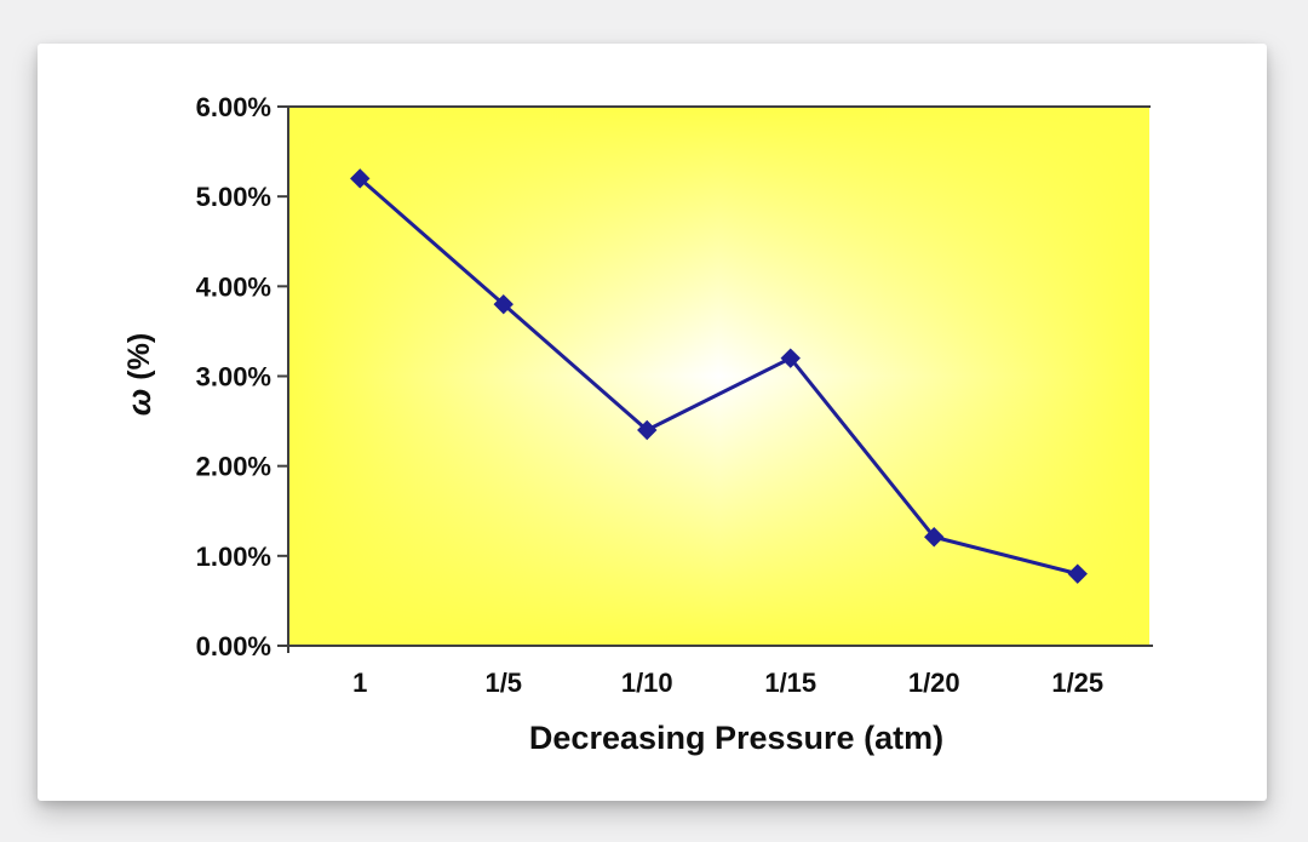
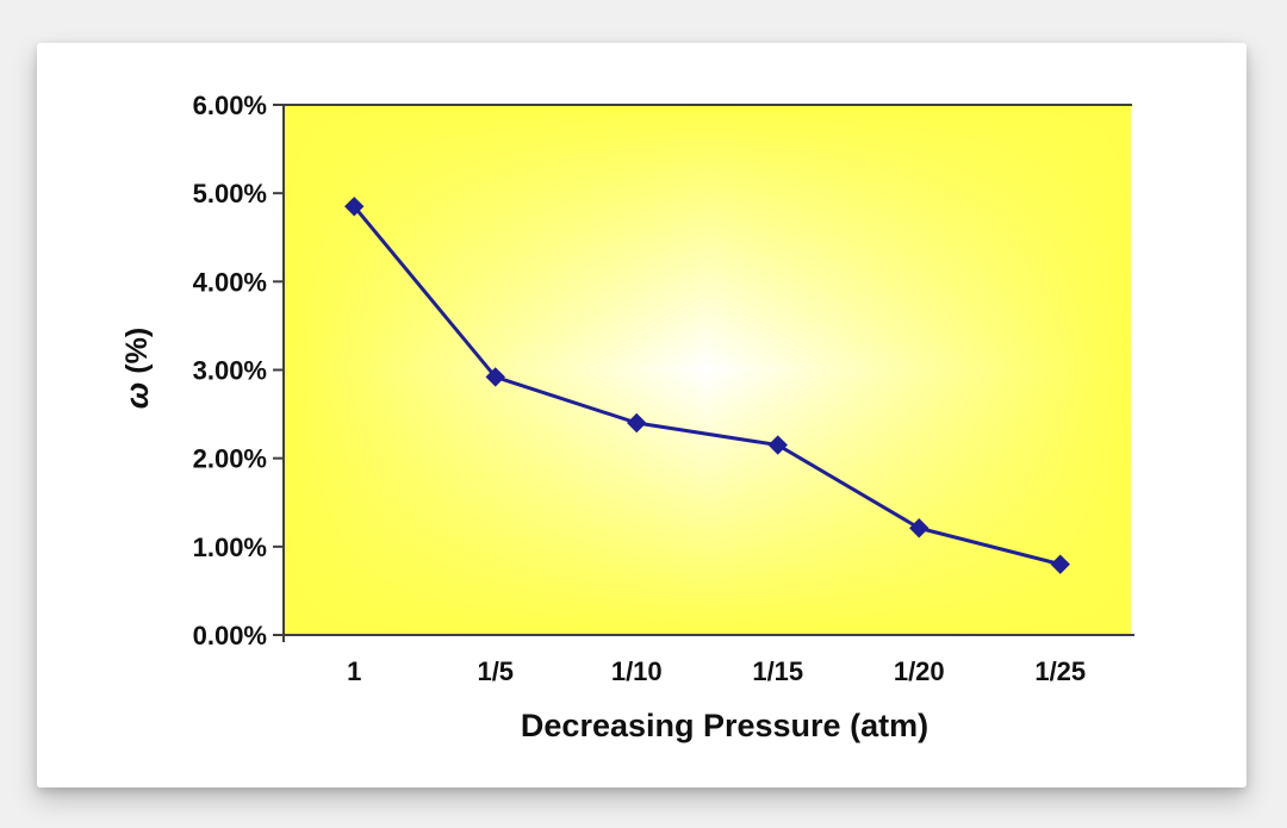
1: 5.2% -> 4.8%
1/5: 3.8% -> 2.9%
1/15: 3.2% -> 2.1%
